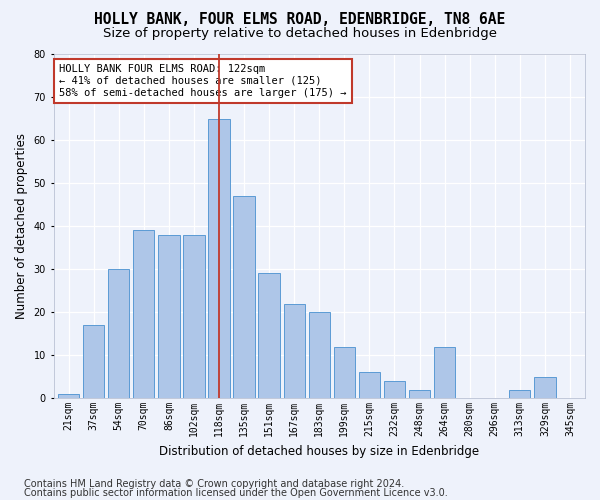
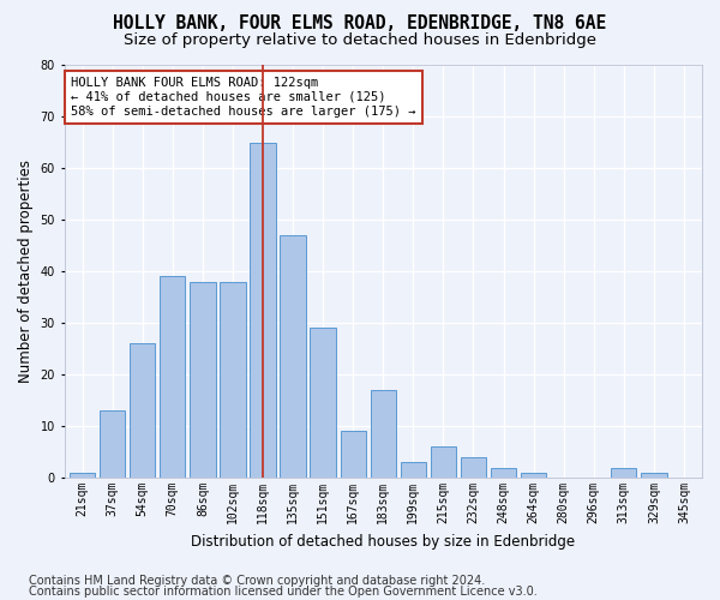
37sqm: 17 -> 13
54sqm: 30 -> 26
167sqm: 22 -> 9
183sqm: 20 -> 17
199sqm: 12 -> 3
264sqm: 12 -> 1
329sqm: 5 -> 1
